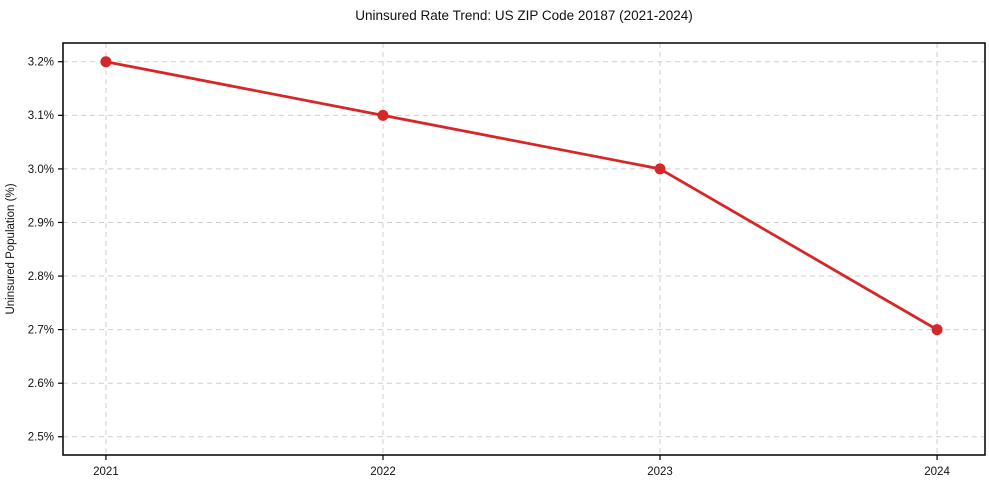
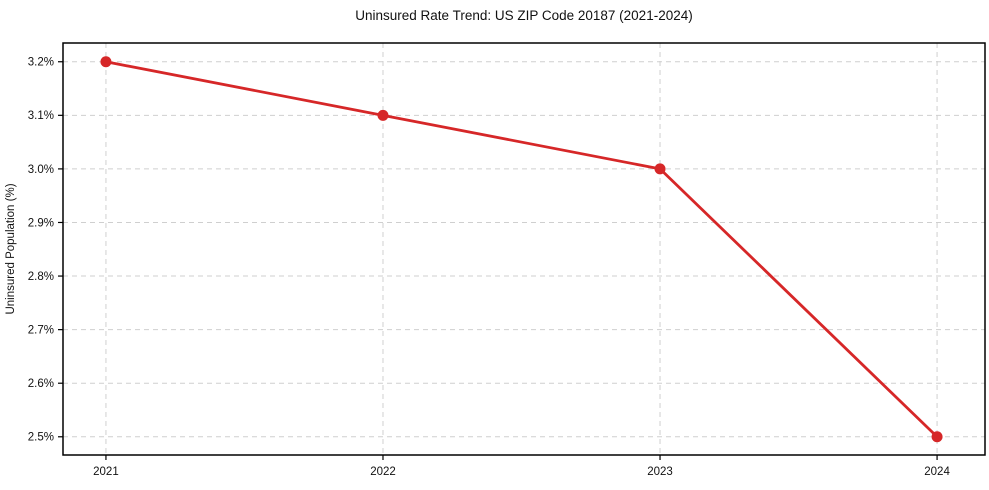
2024: 2.7% -> 2.5%
